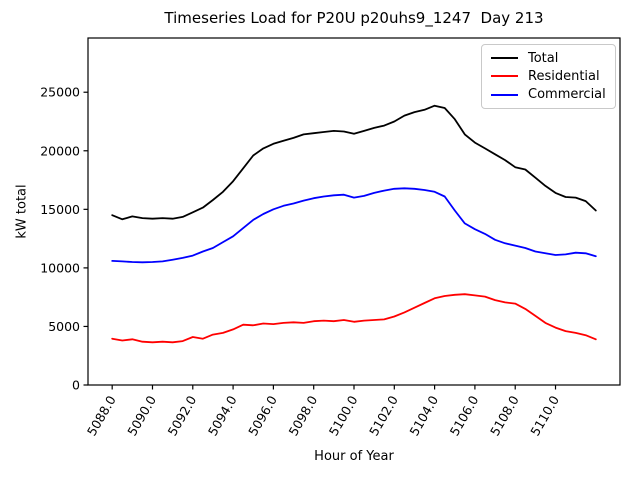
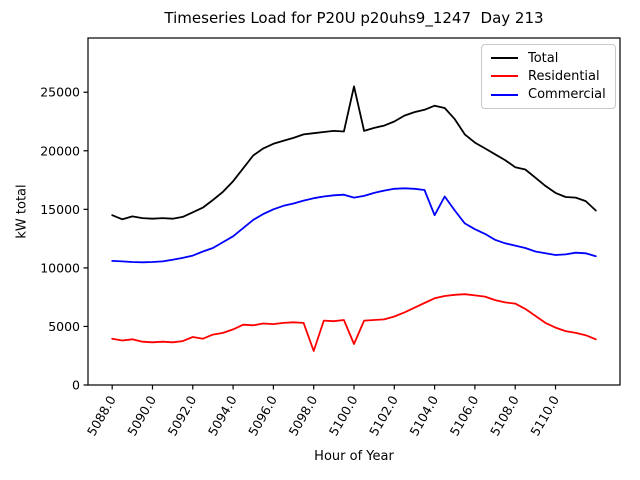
Residential/5098.0: 5400 -> 2900
Total/5100.0: 21400 -> 25500
Residential/5100.0: 5400 -> 3500
Commercial/5104.0: 16500 -> 14500
